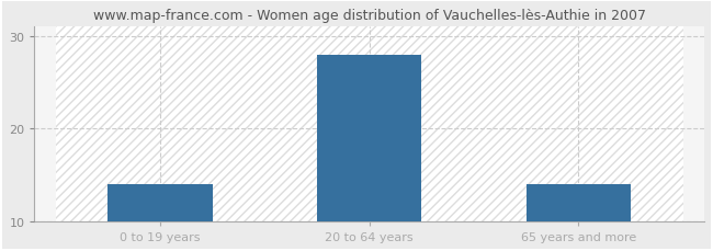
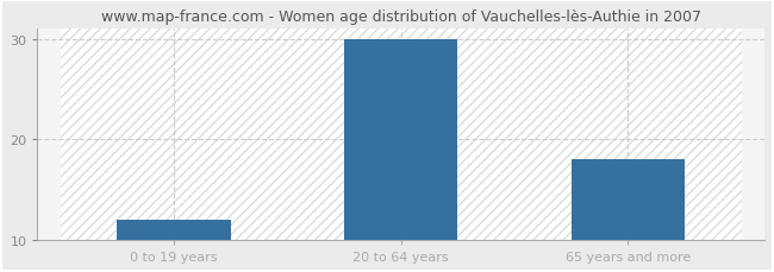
0 to 19 years: 14 -> 12
20 to 64 years: 28 -> 30
65 years and more: 14 -> 18
